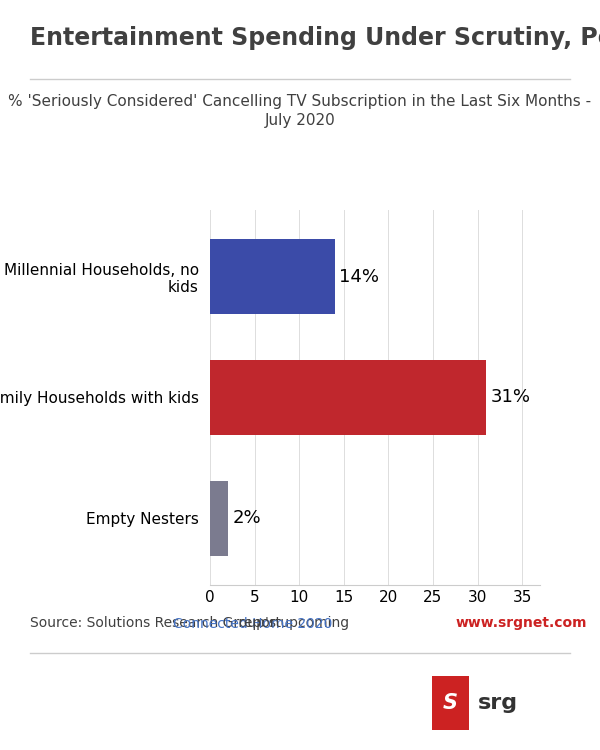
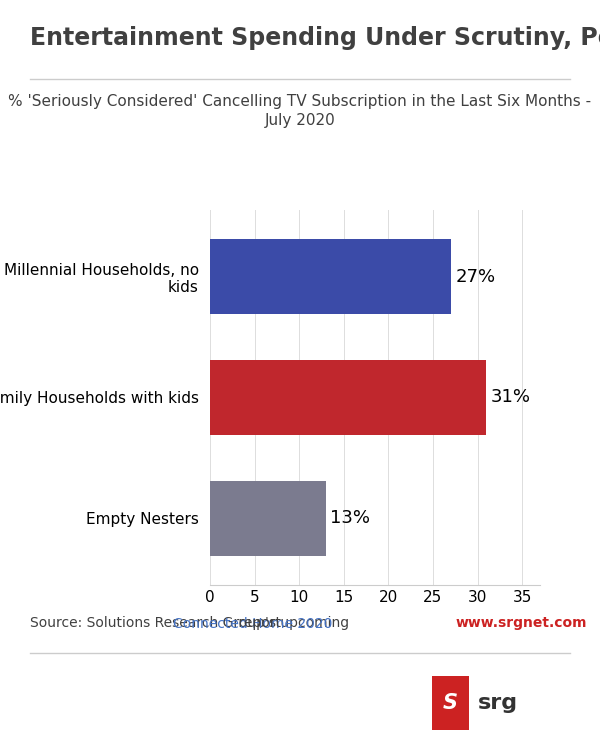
Millennial Households, no kids: 14% -> 27%
Empty Nesters: 2% -> 13%
